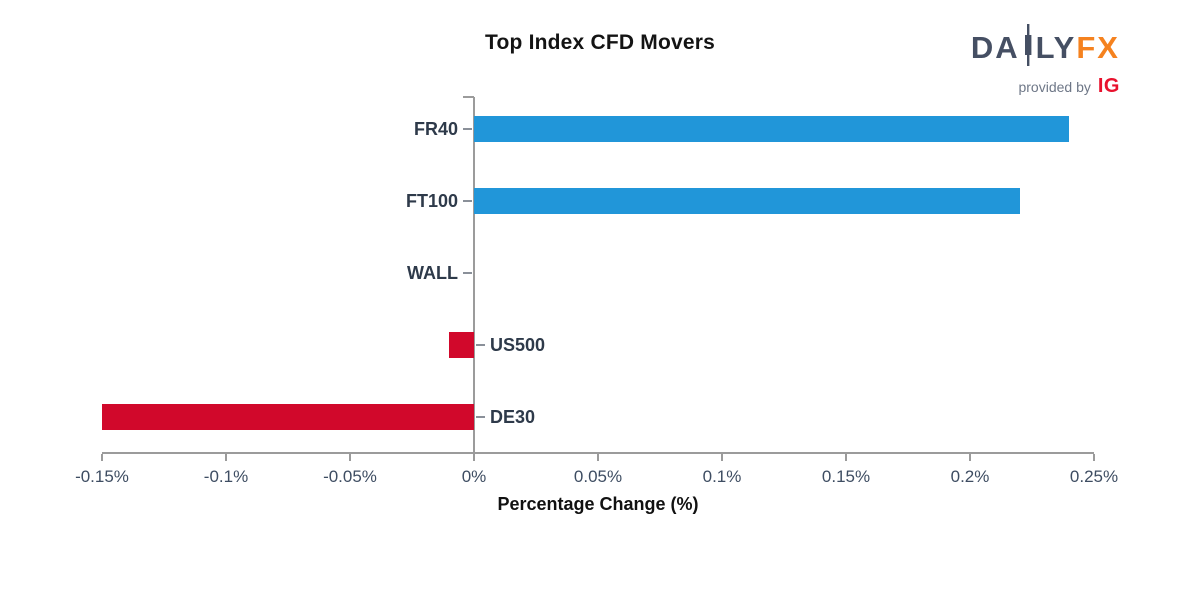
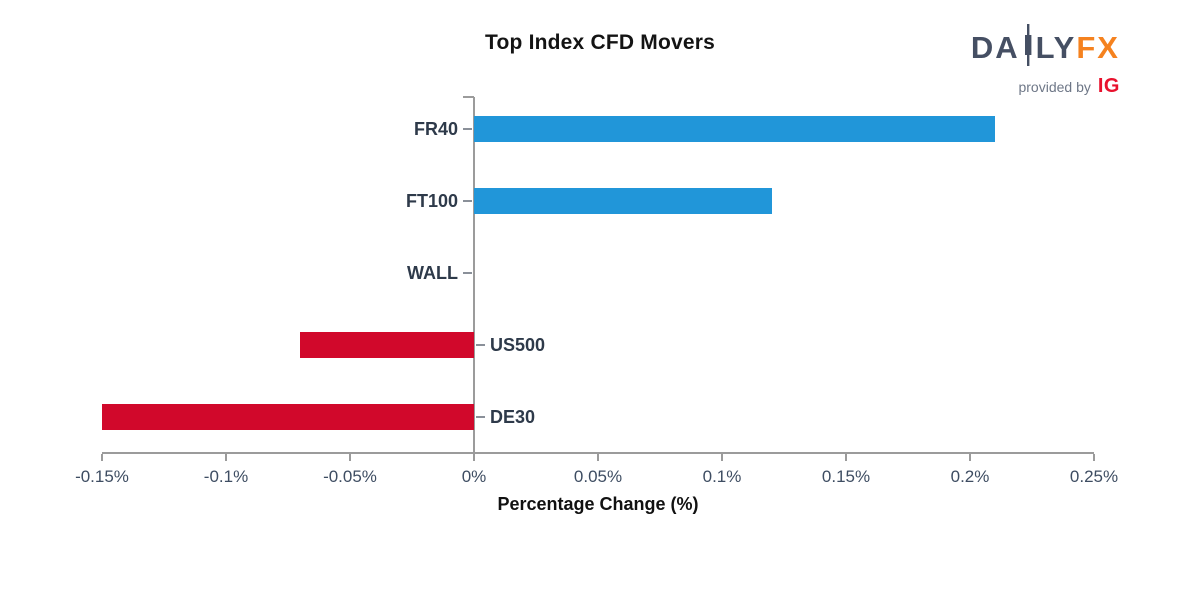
FR40: 0.24% -> 0.21%
FT100: 0.22% -> 0.12%
US500: -0.01% -> -0.07%
